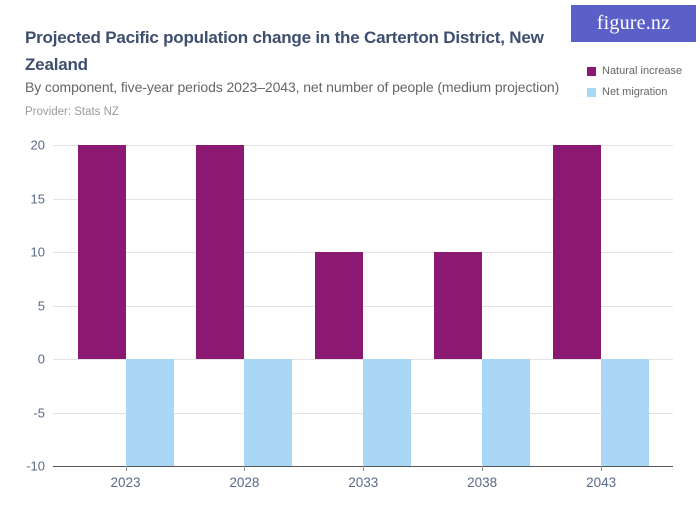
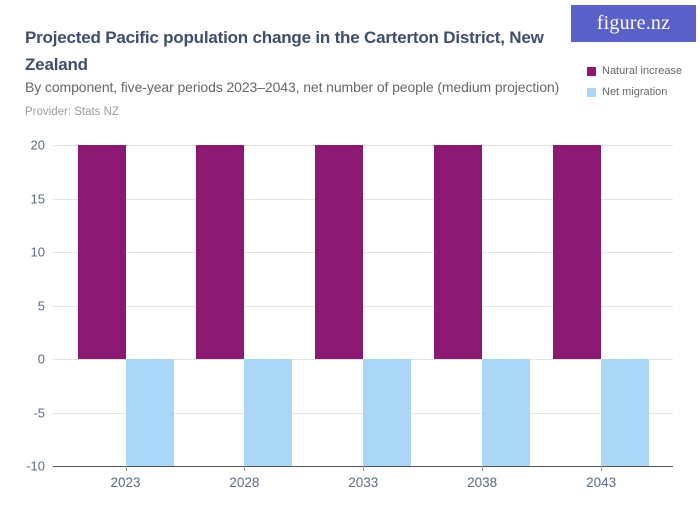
Natural increase/2033: 10 -> 20
Natural increase/2038: 10 -> 20
